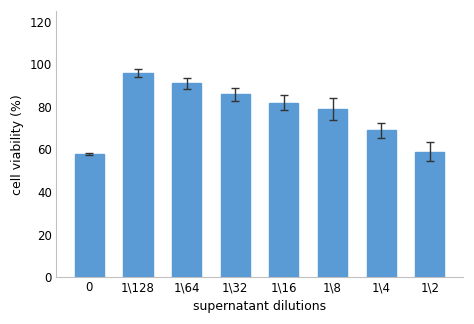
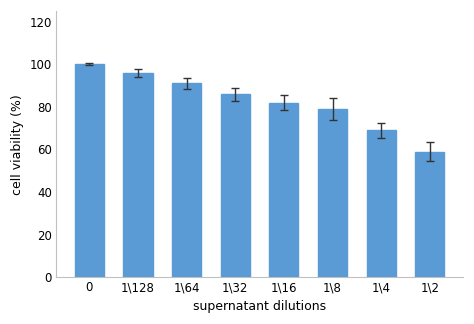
0: 58 -> 100
